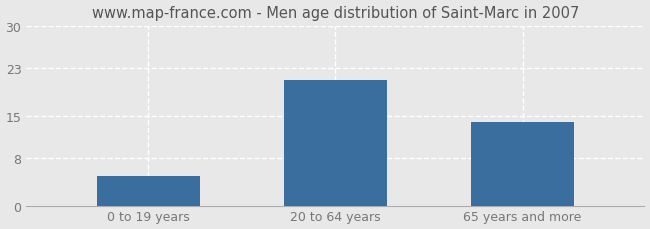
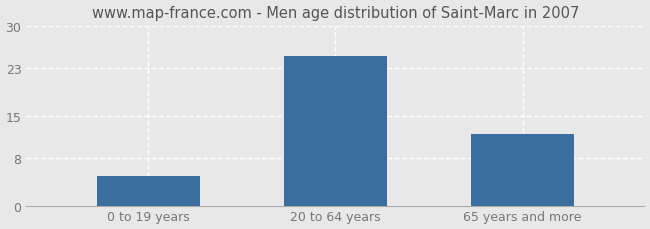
20 to 64 years: 21 -> 25
65 years and more: 14 -> 12
